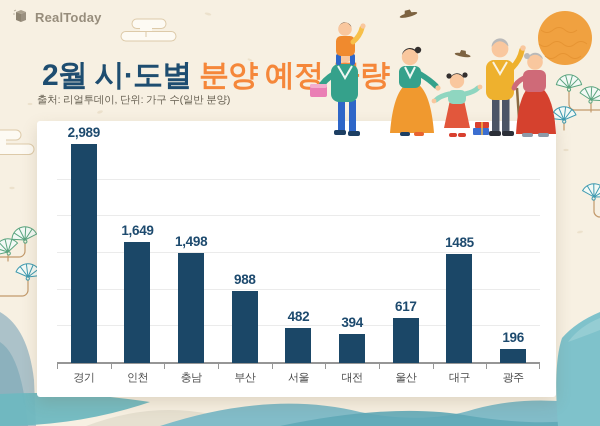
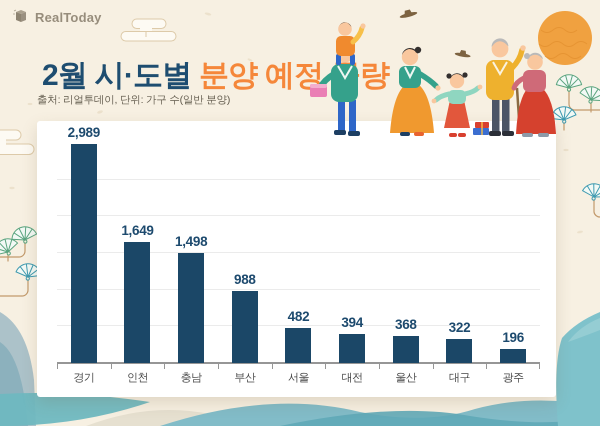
울산: 617 -> 368
대구: 1485 -> 322
